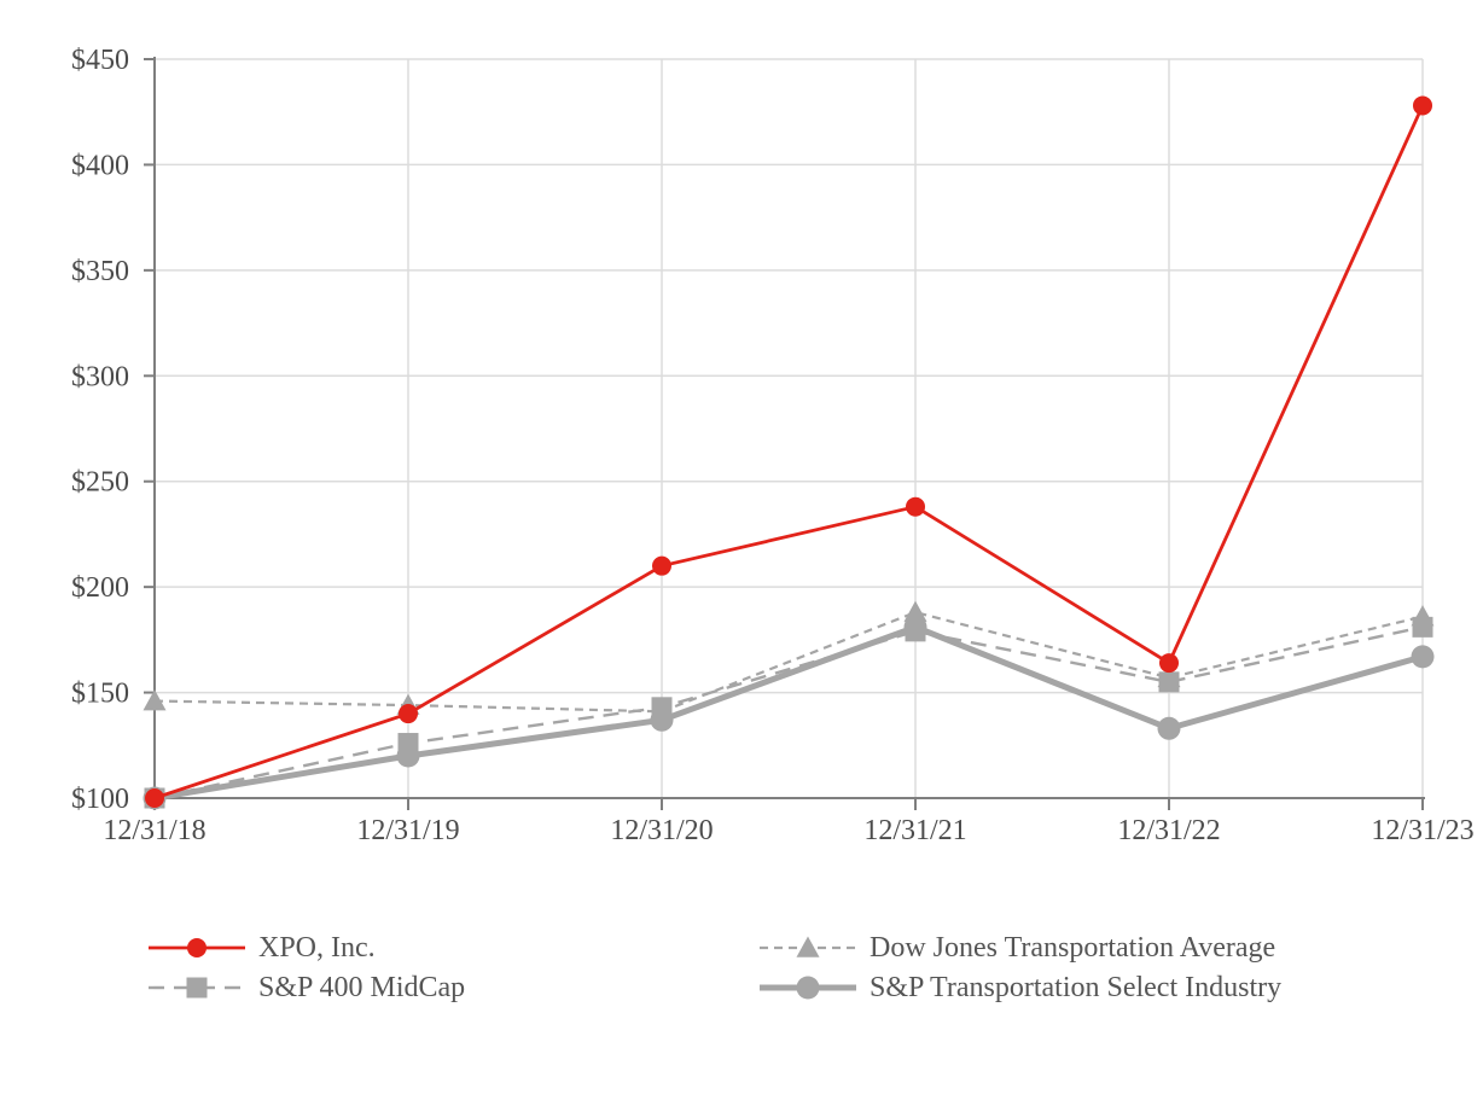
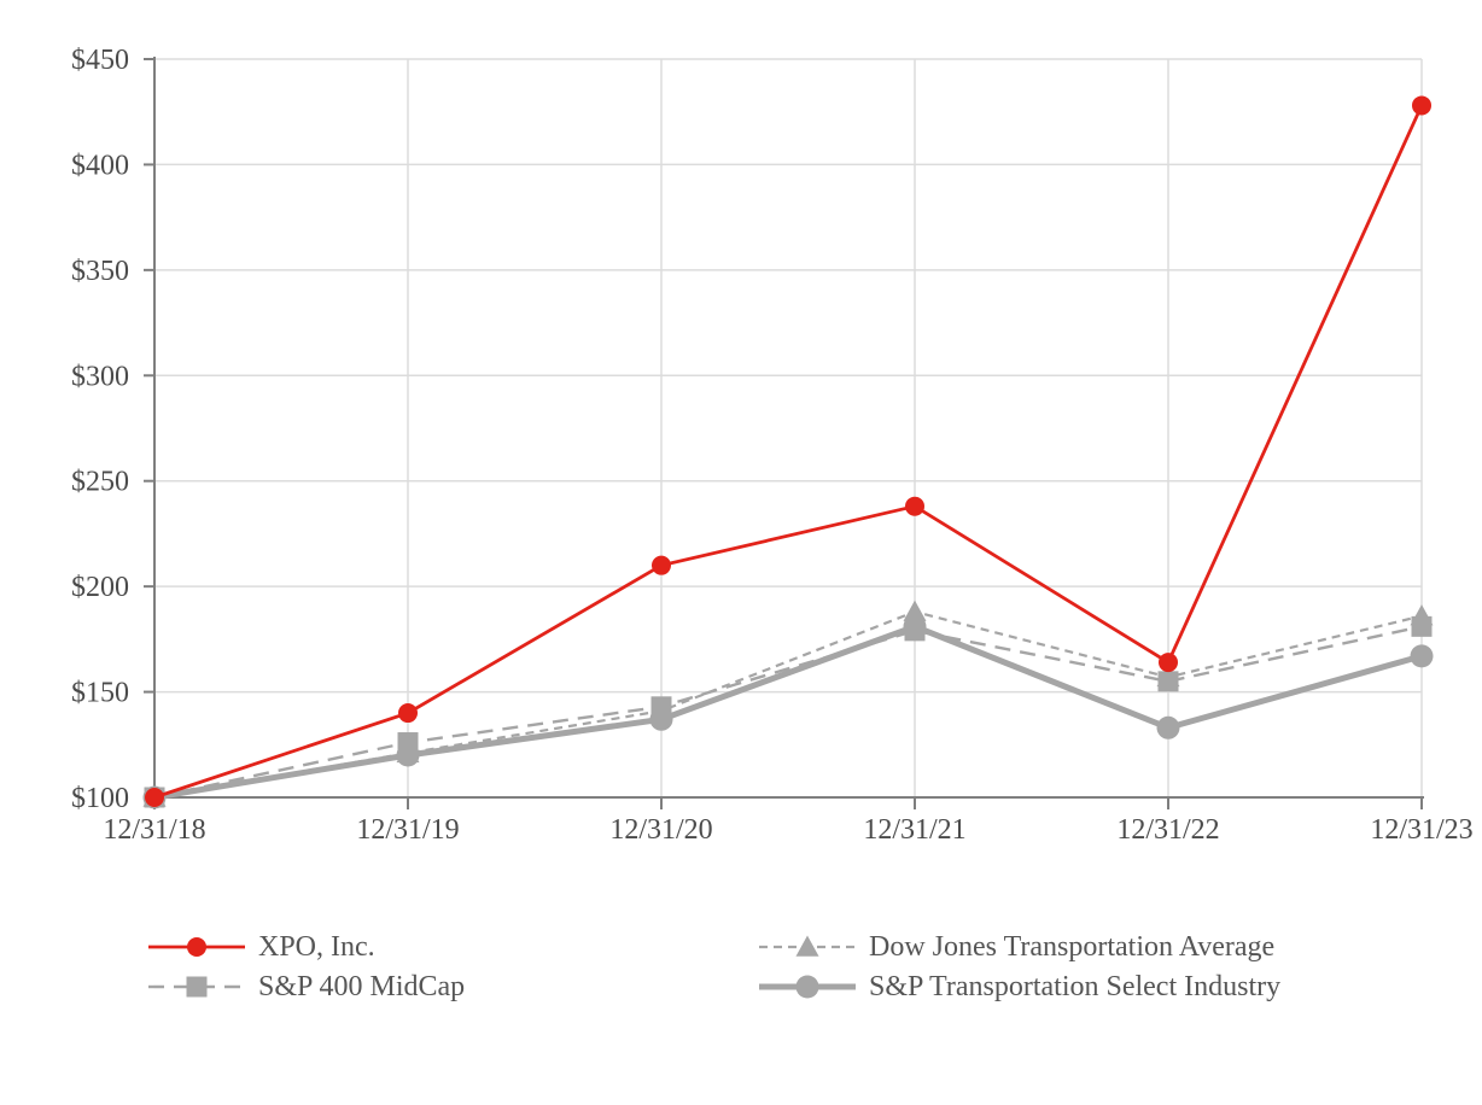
Dow Jones Transportation Average/12/31/18: $146 -> $100
Dow Jones Transportation Average/12/31/19: $144 -> $121
